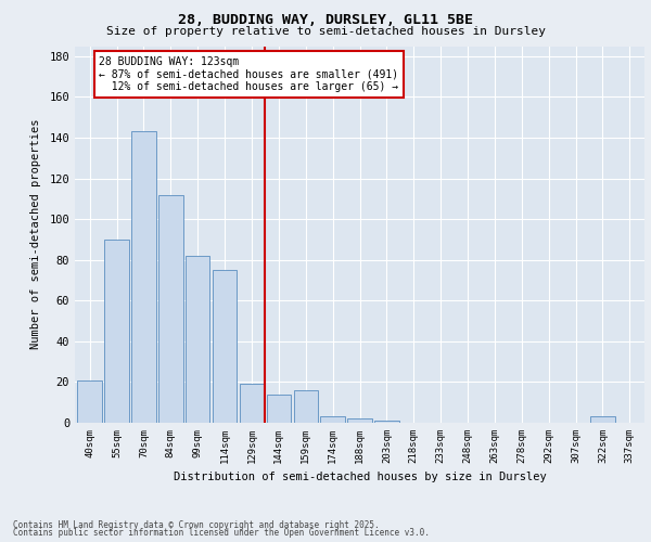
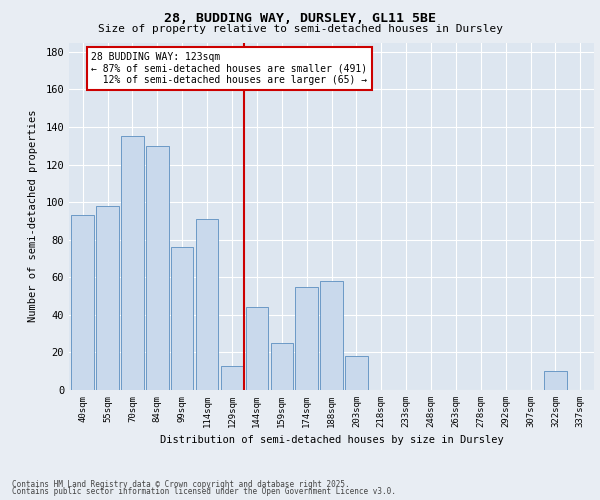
40sqm: 21 -> 93
55sqm: 90 -> 98
70sqm: 143 -> 135
84sqm: 112 -> 130
99sqm: 82 -> 76
114sqm: 75 -> 91
129sqm: 19 -> 13
144sqm: 14 -> 44
159sqm: 16 -> 25
174sqm: 3 -> 55
188sqm: 2 -> 58
203sqm: 1 -> 18
322sqm: 3 -> 10
